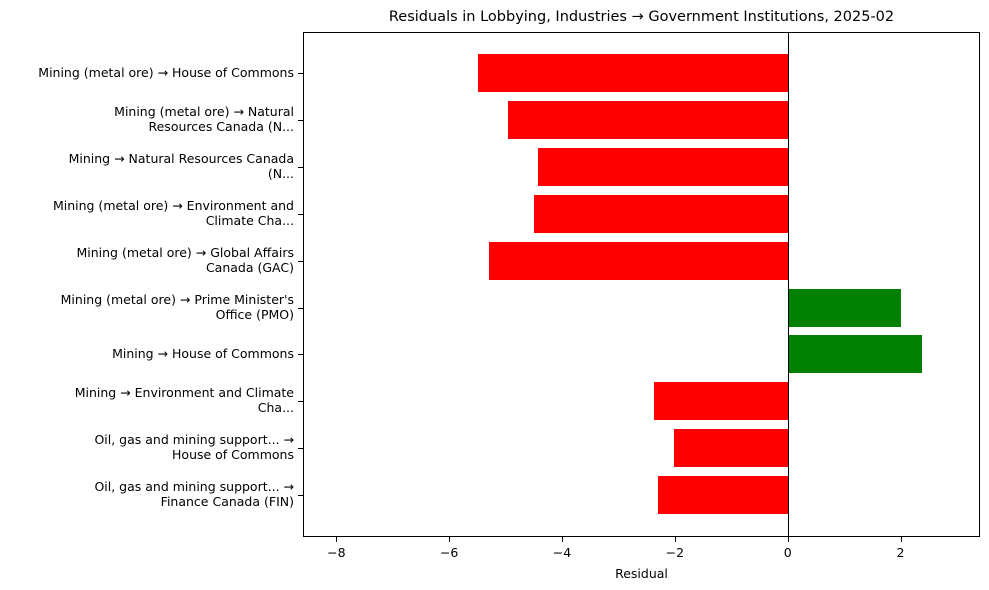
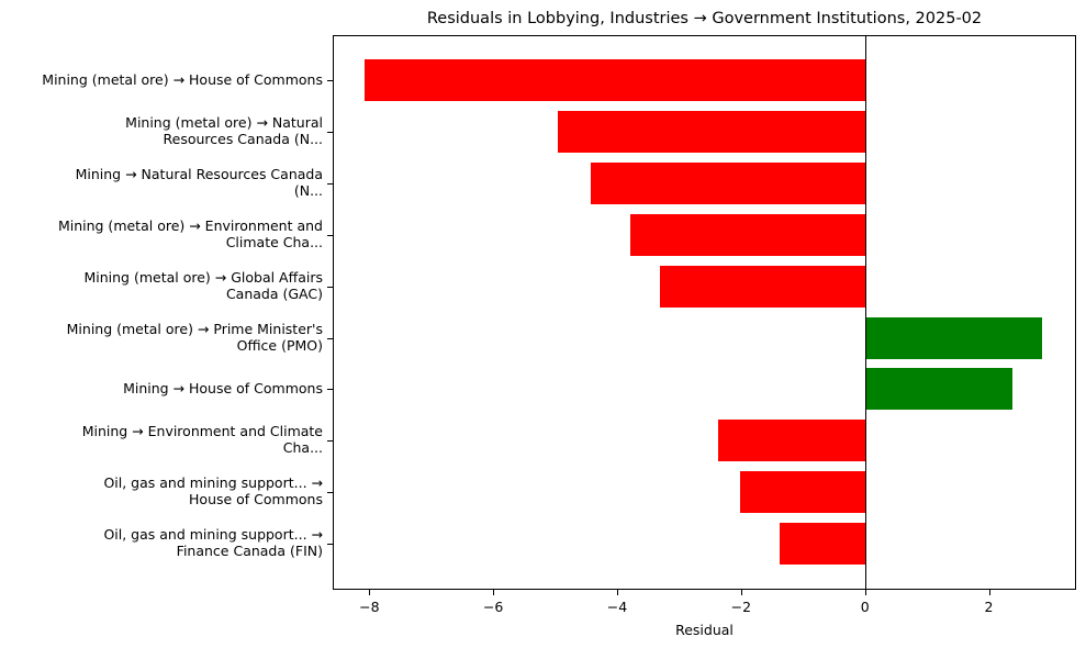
Mining (metal ore) → House of Commons: -5.5 -> -8.1
Mining (metal ore) → Environment and Climate Cha...: -4.5 -> -3.8
Mining (metal ore) → Global Affairs Canada (GAC): -5.3 -> -3.3
Mining (metal ore) → Prime Minister's Office (PMO): 2.0 -> 2.9
Oil, gas and mining support... → Finance Canada (FIN): -2.3 -> -1.4
